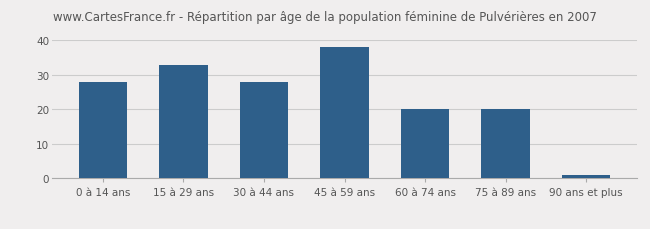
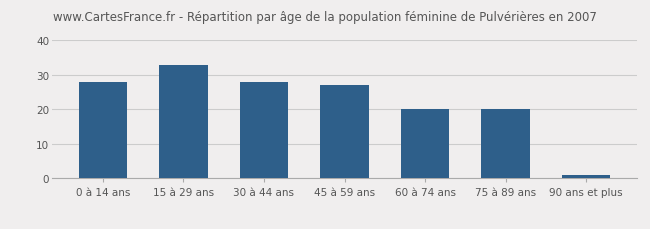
45 à 59 ans: 38 -> 27
